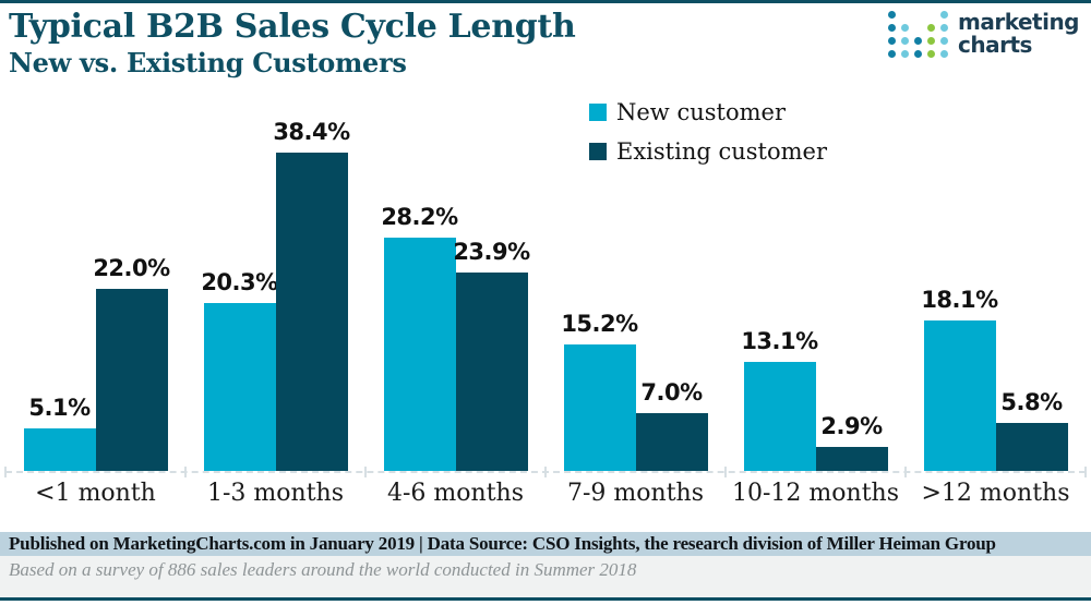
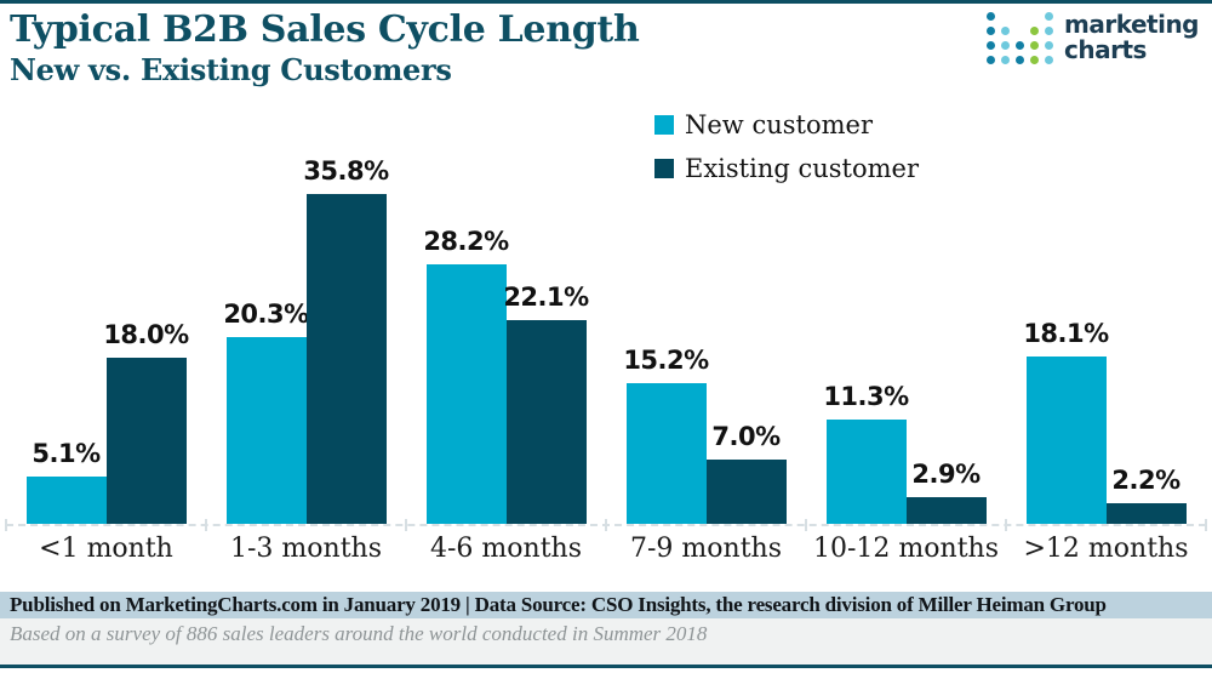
Existing customer/<1 month: 22.0% -> 18.0%
Existing customer/1-3 months: 38.4% -> 35.8%
Existing customer/4-6 months: 23.9% -> 22.1%
New customer/10-12 months: 13.1% -> 11.3%
Existing customer/>12 months: 5.8% -> 2.2%
